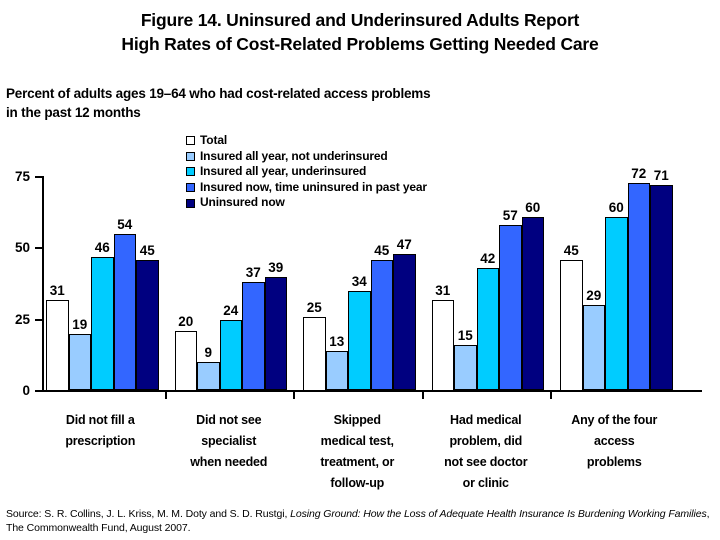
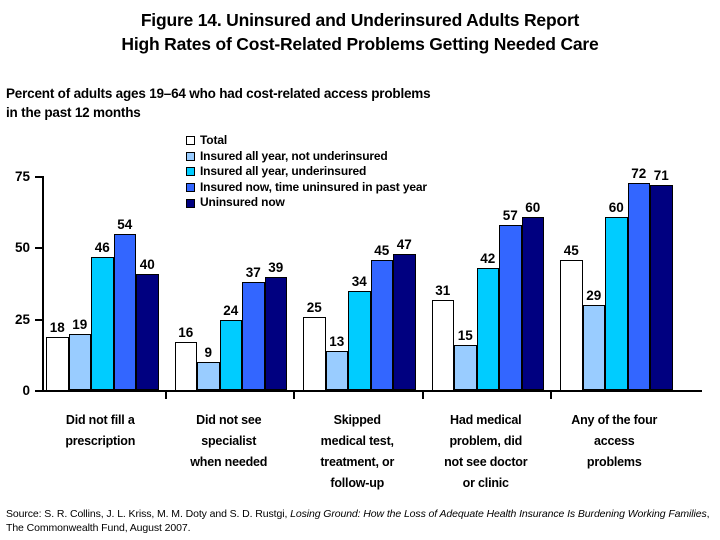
Total/Did not fill a prescription: 31 -> 18
Uninsured now/Did not fill a prescription: 45 -> 40
Total/Did not see specialist when needed: 20 -> 16
